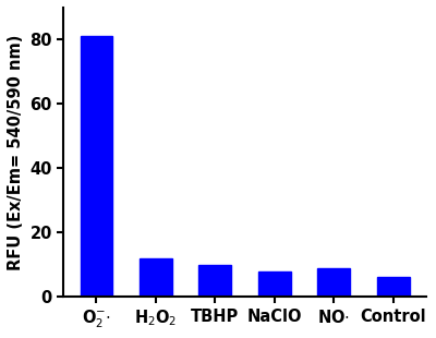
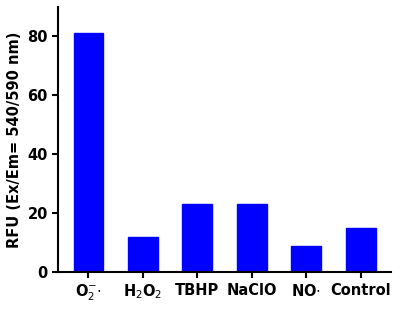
TBHP: 10 -> 23
NaClO: 8 -> 23
Control: 6 -> 15
